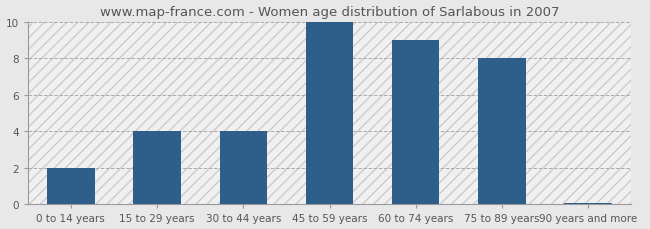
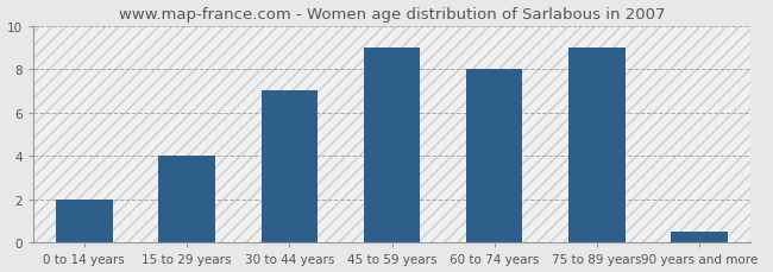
30 to 44 years: 4.0 -> 7.0
45 to 59 years: 10.0 -> 9.0
60 to 74 years: 9.0 -> 8.0
75 to 89 years: 8.0 -> 9.0
90 years and more: 0.1 -> 0.5
